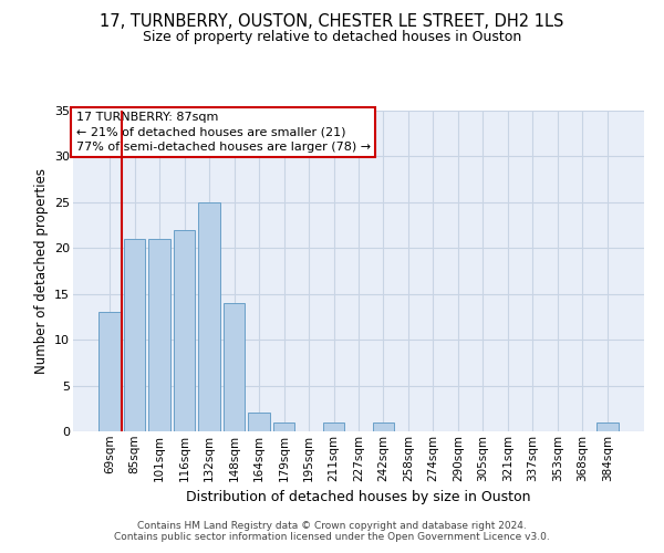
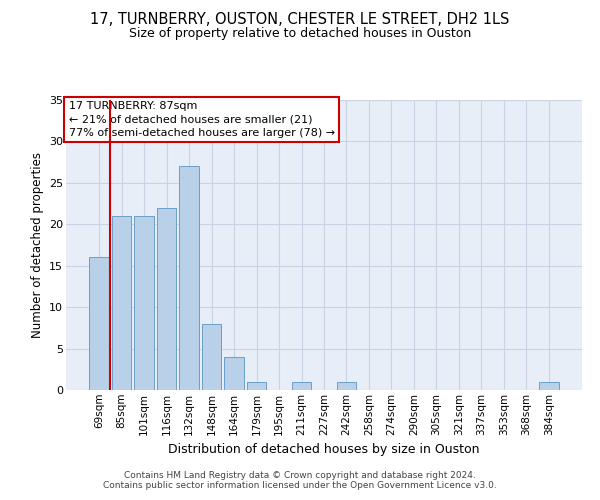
69sqm: 13 -> 16
132sqm: 25 -> 27
148sqm: 14 -> 8
164sqm: 2 -> 4
